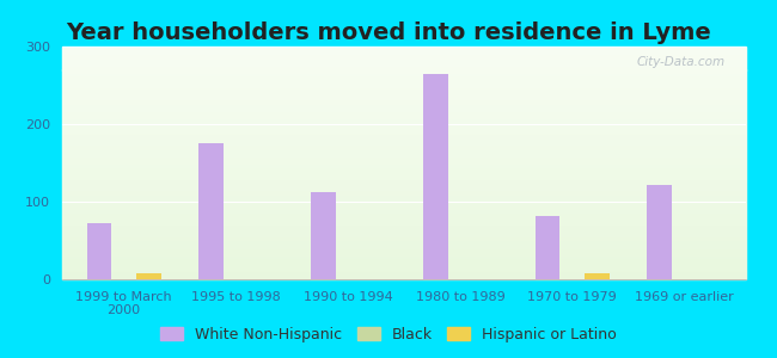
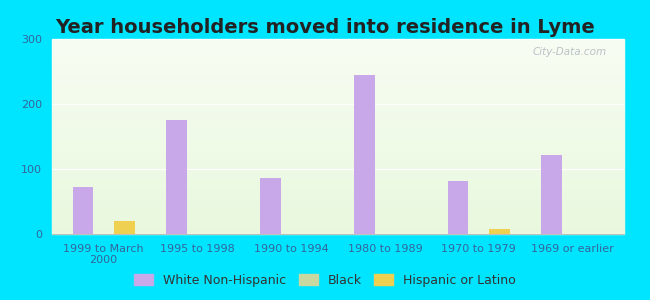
Hispanic or Latino/1999 to March 2000: 8 -> 20
White Non-Hispanic/1990 to 1994: 113 -> 86
White Non-Hispanic/1980 to 1989: 265 -> 244
